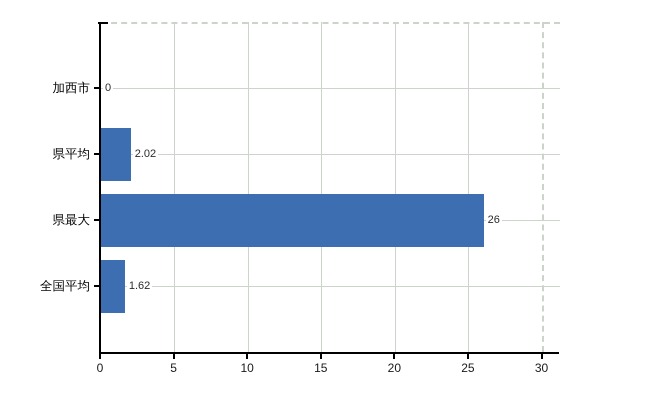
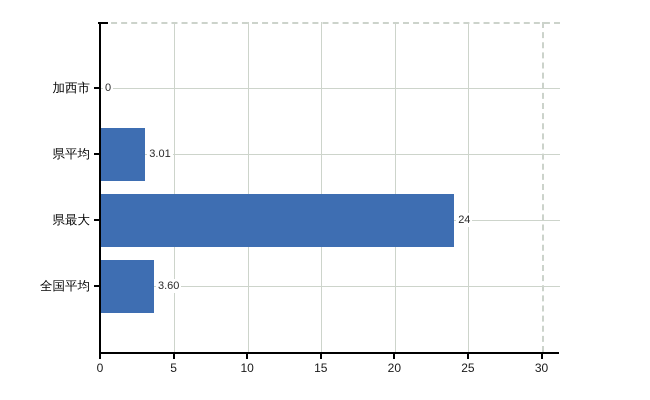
県平均: 2.02 -> 3.01
県最大: 26 -> 24
全国平均: 1.62 -> 3.60
